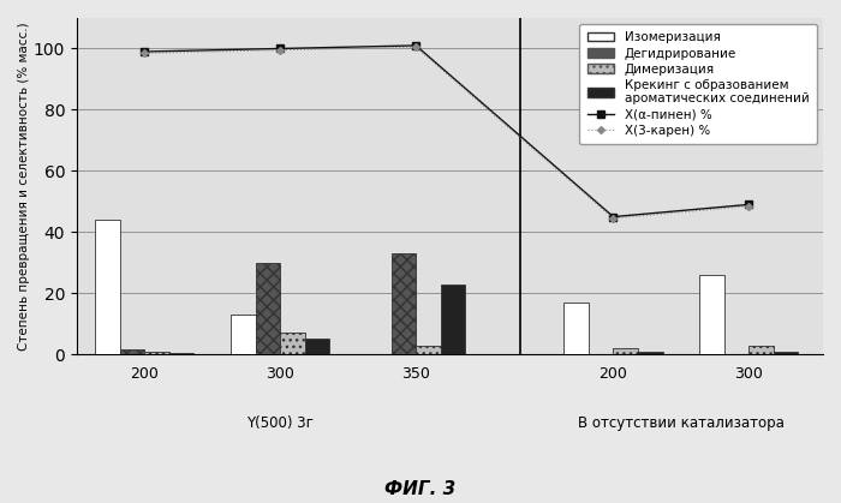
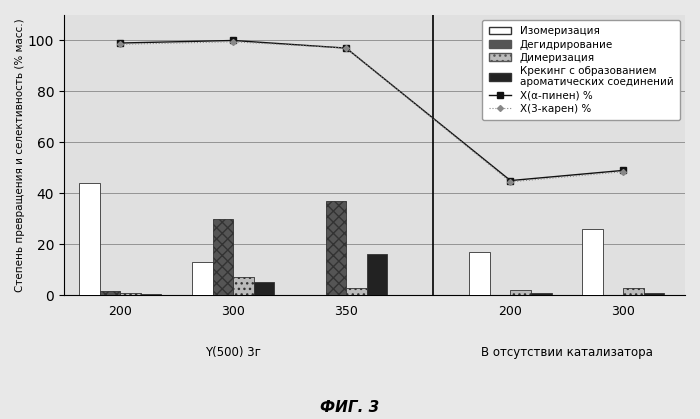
Дегидрирование/350: 33.0 -> 37.0
X(α-пинен) %/350: 101 -> 97
X(3-карен) %/350: 100.5 -> 97.0
Крекинг с образованием ароматических соединений/350: 23.0 -> 16.0
